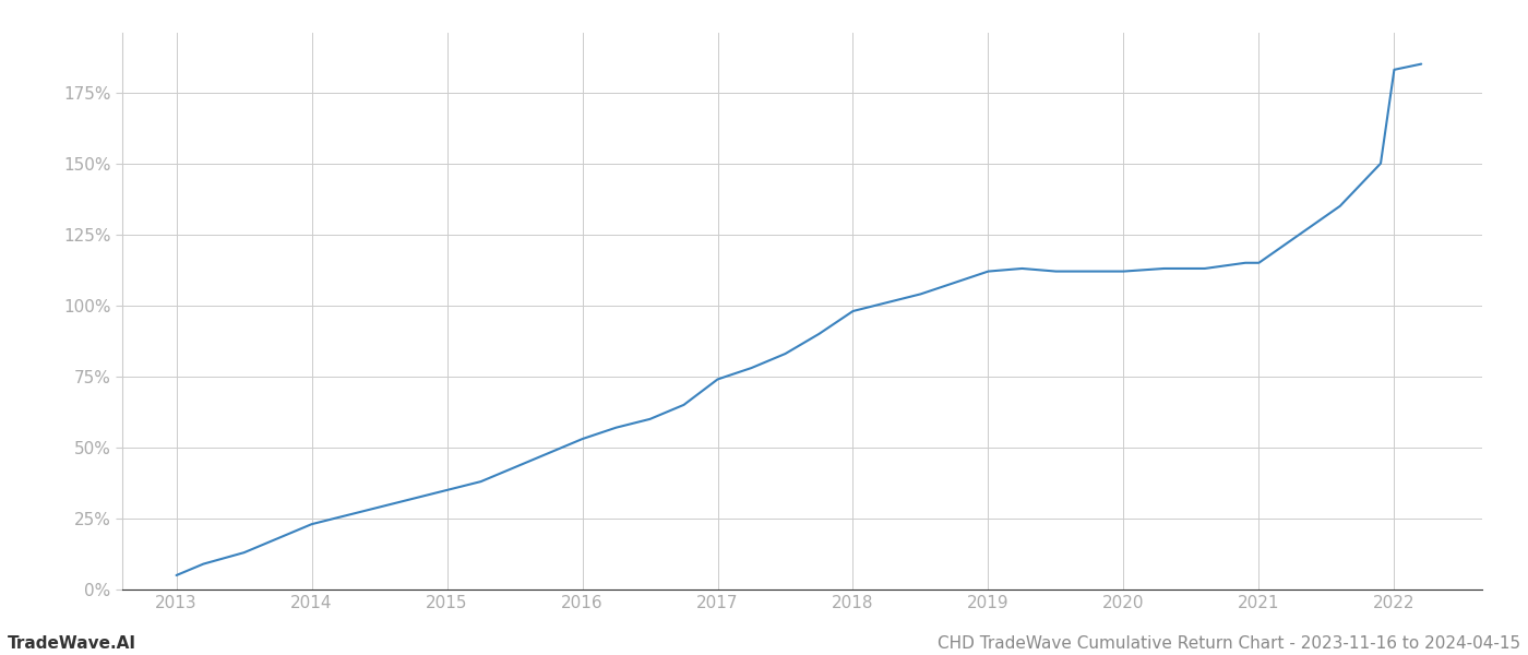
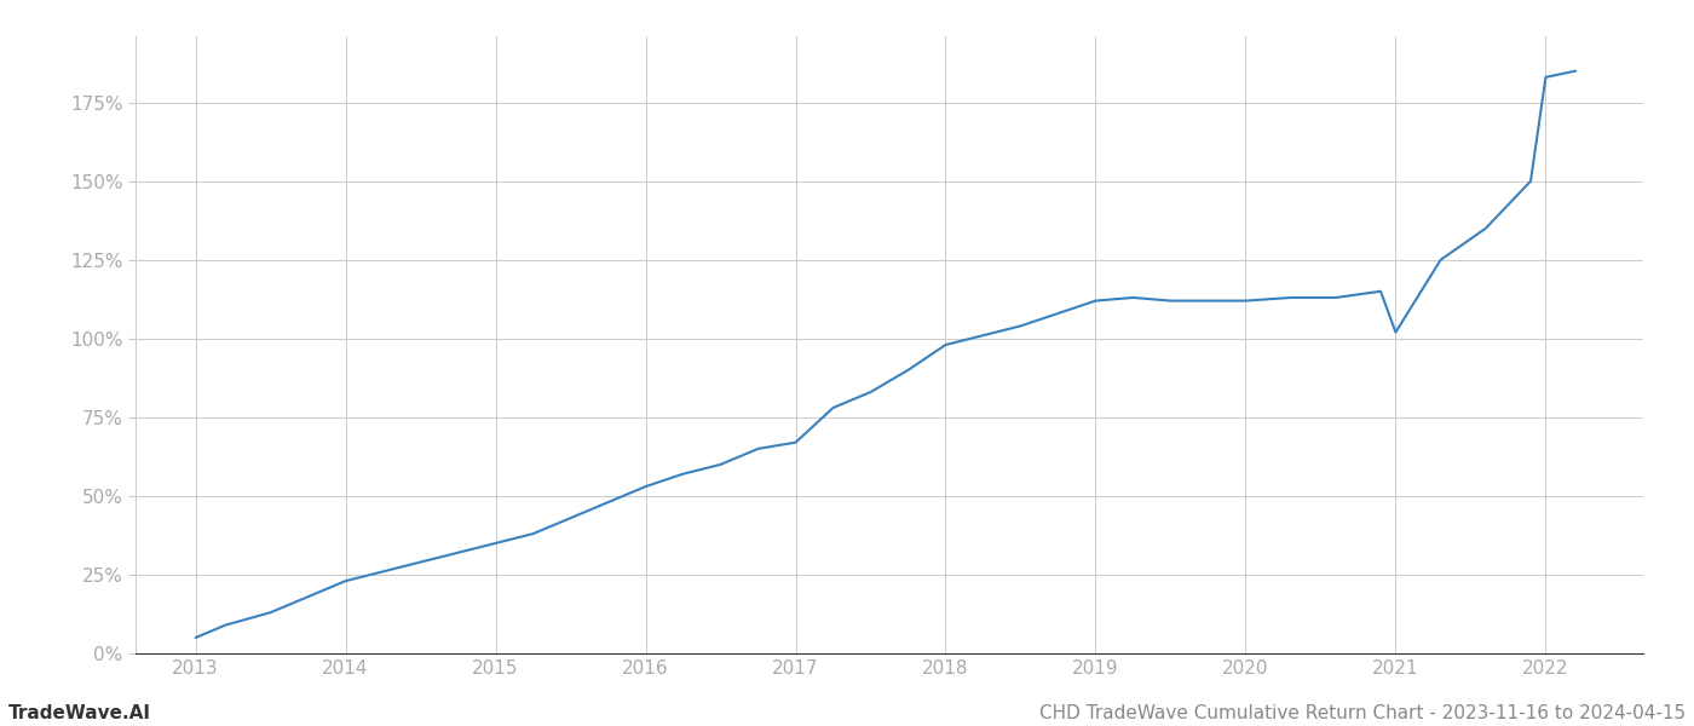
2017: 74% -> 67%
2021: 115% -> 102%
